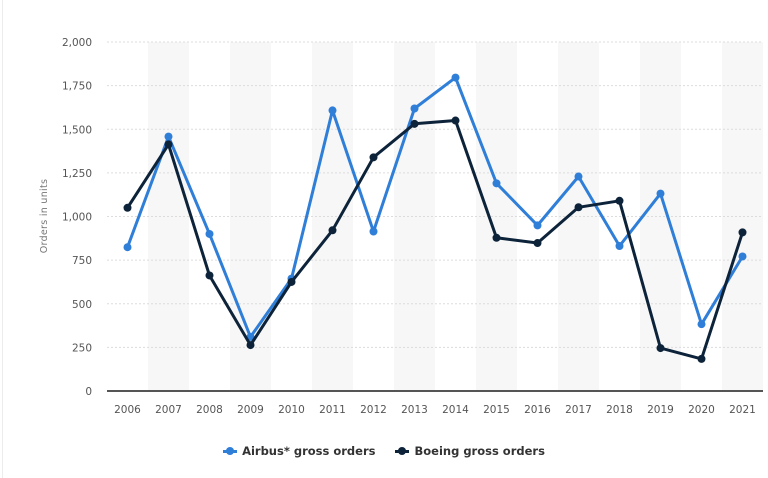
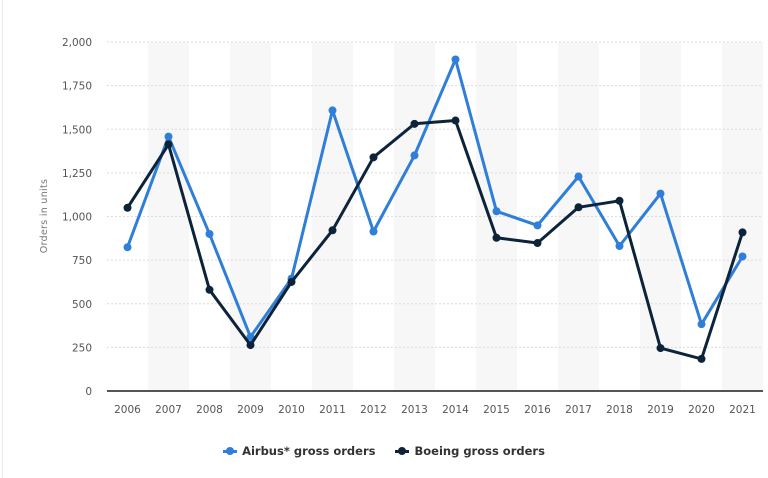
Boeing gross orders/2008: 660 -> 580
Airbus* gross orders/2013: 1620 -> 1350
Airbus* gross orders/2014: 1800 -> 1900
Airbus* gross orders/2015: 1190 -> 1030
